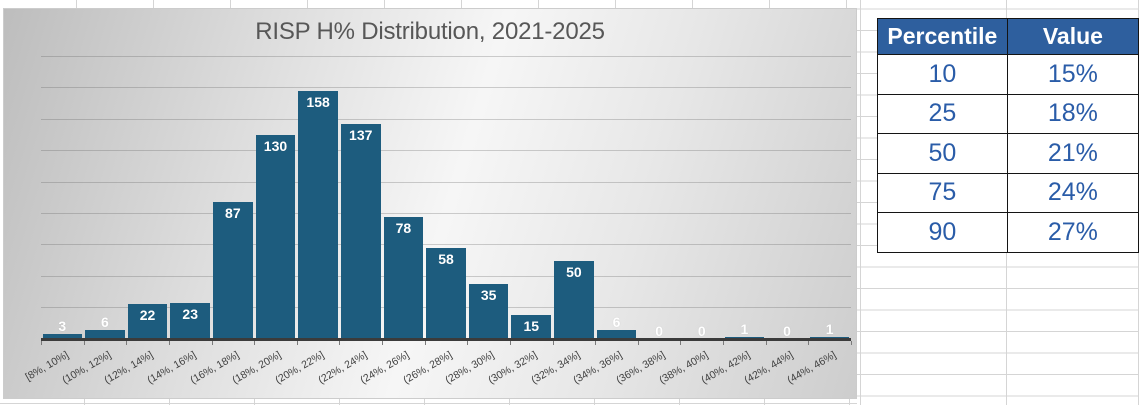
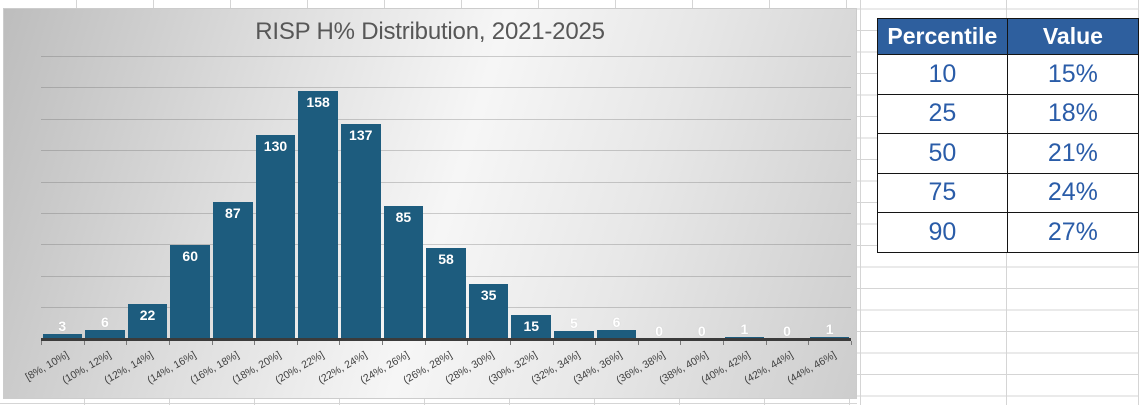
(14%, 16%]: 23 -> 60
(24%, 26%]: 78 -> 85
(32%, 34%]: 50 -> 5
